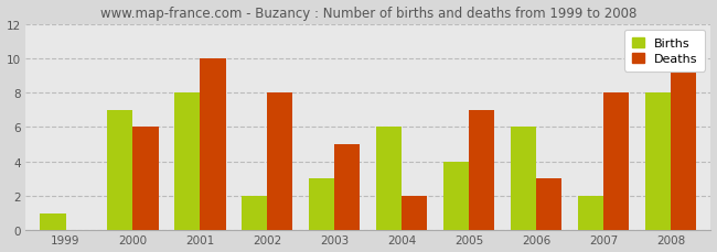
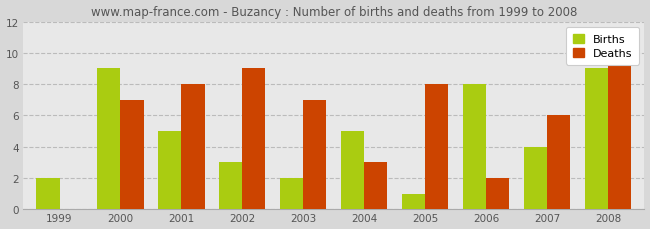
Births/1999: 1 -> 2
Births/2000: 7 -> 9
Deaths/2000: 6 -> 7
Births/2001: 8 -> 5
Deaths/2001: 10 -> 8
Births/2002: 2 -> 3
Deaths/2002: 8 -> 9
Births/2003: 3 -> 2
Deaths/2003: 5 -> 7
Births/2004: 6 -> 5
Deaths/2004: 2 -> 3
Births/2005: 4 -> 1
Deaths/2005: 7 -> 8
Births/2006: 6 -> 8
Deaths/2006: 3 -> 2
Births/2007: 2 -> 4
Deaths/2007: 8 -> 6
Births/2008: 8 -> 9
